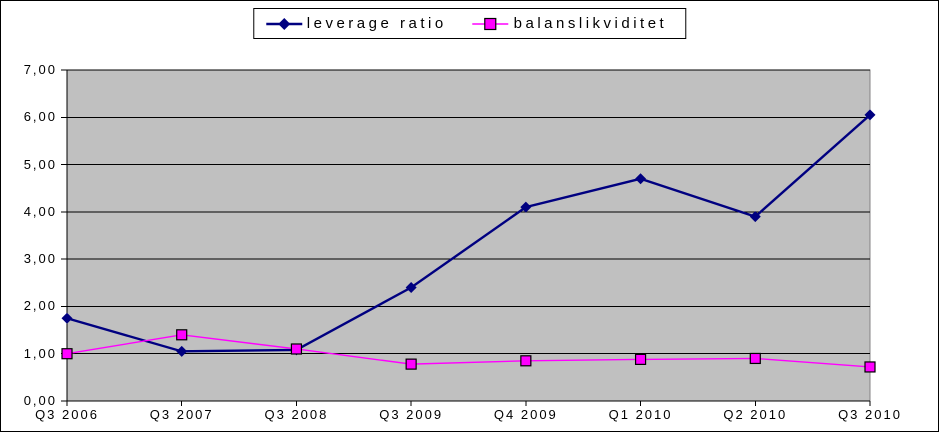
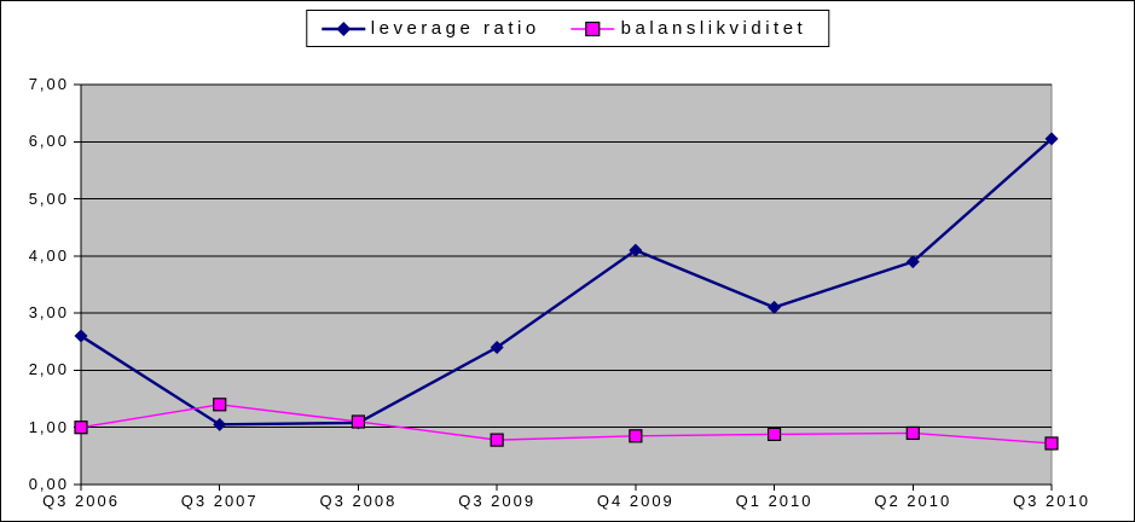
leverage ratio/Q3 2006: 1,8 -> 2,6
leverage ratio/Q1 2010: 4,7 -> 3,1
